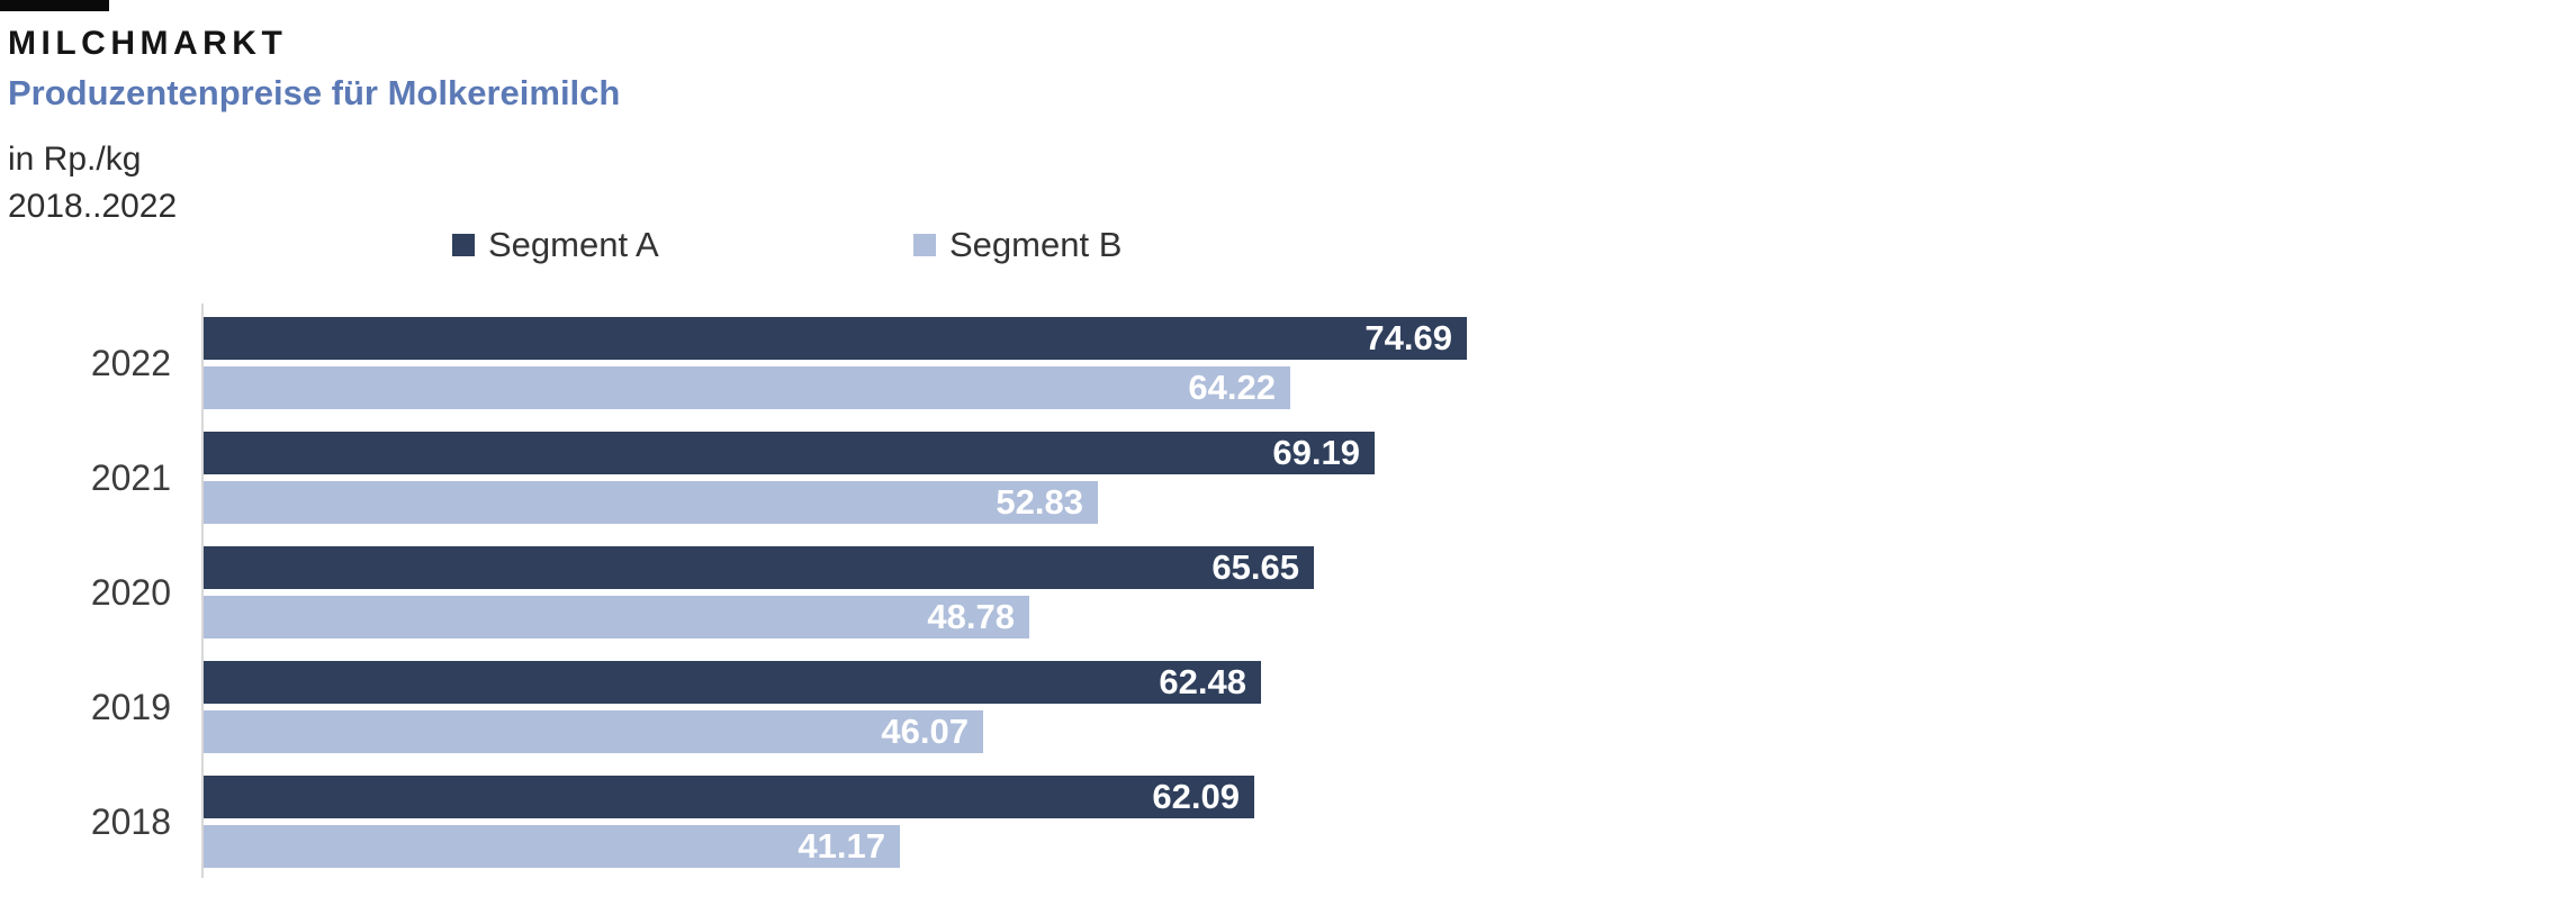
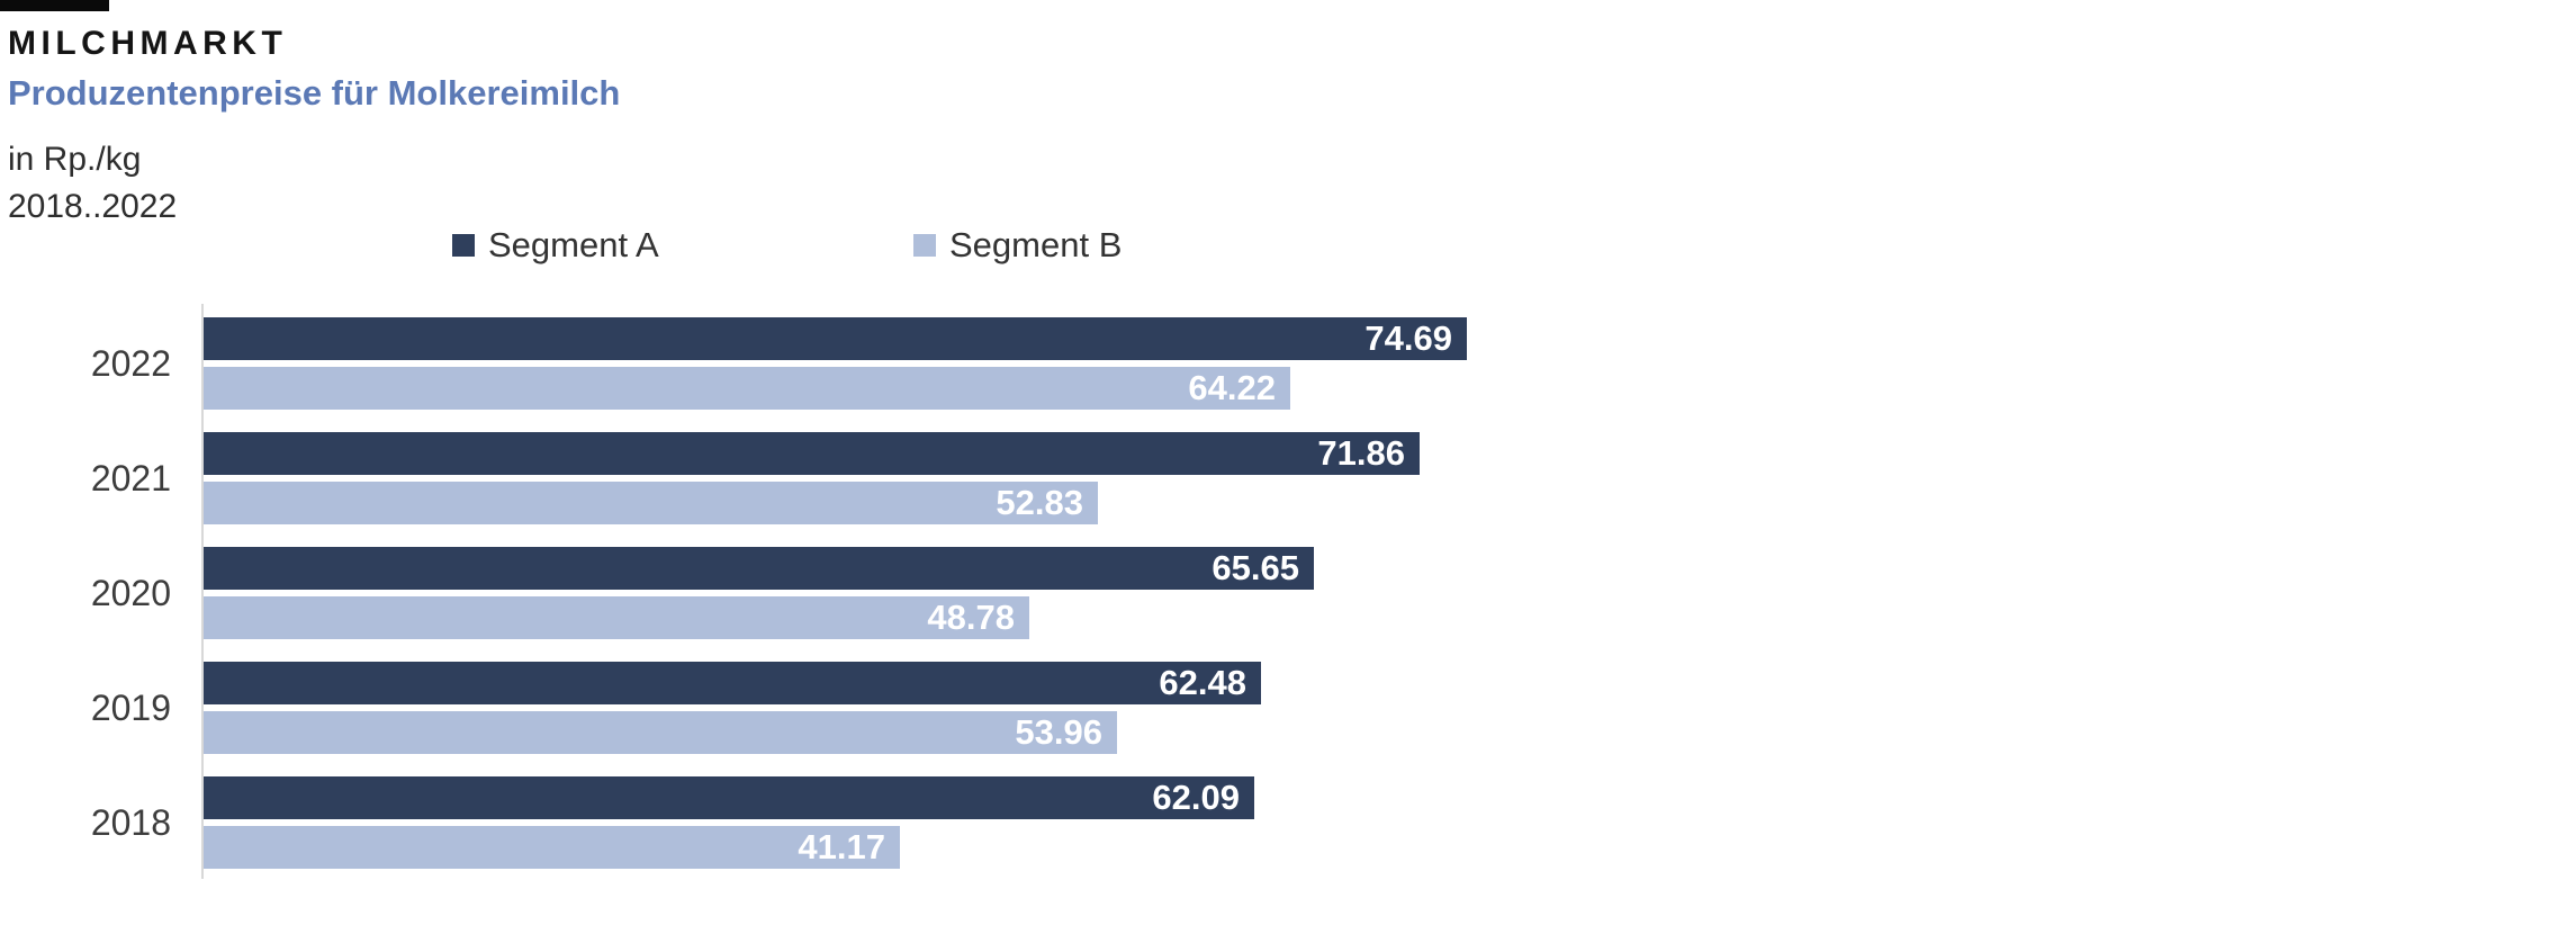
Segment A/2021: 69.19 -> 71.86
Segment B/2019: 46.07 -> 53.96
